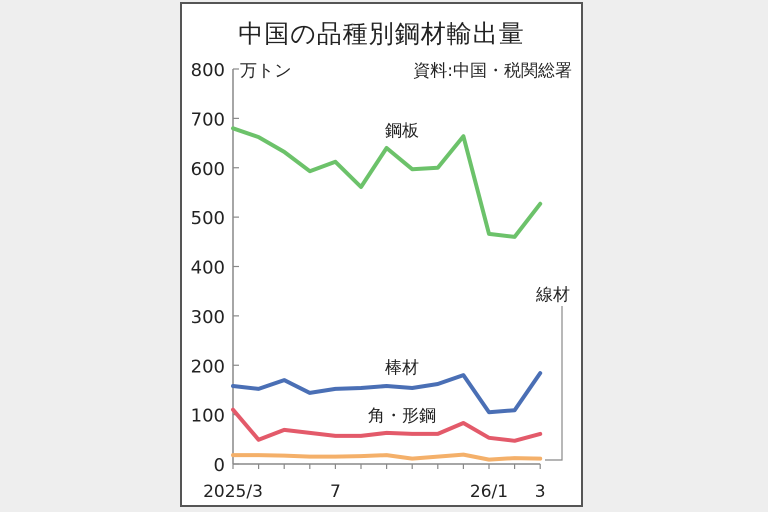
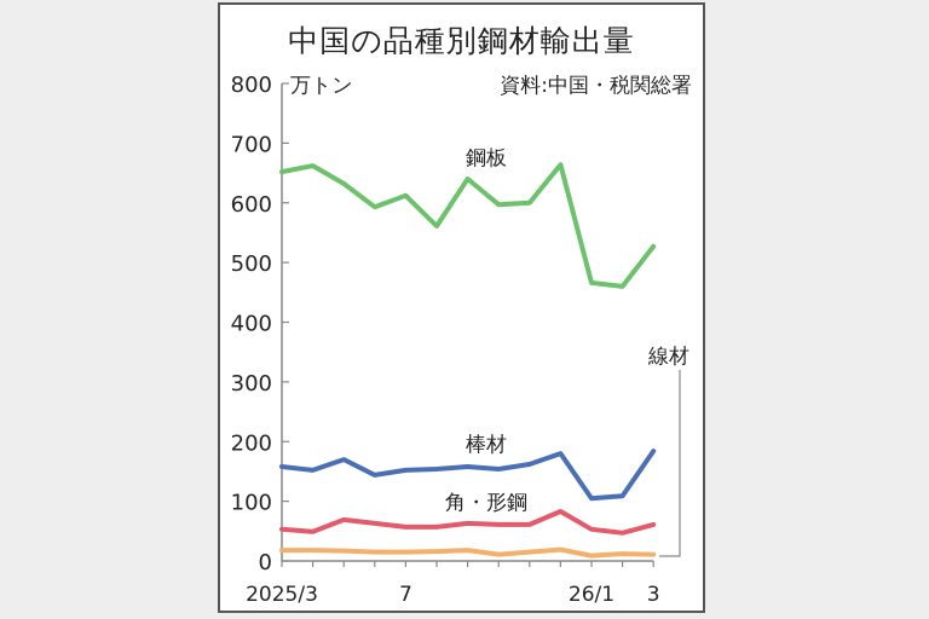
鋼板/2025/3: 680 -> 650
角・形鋼/2025/3: 110 -> 50
